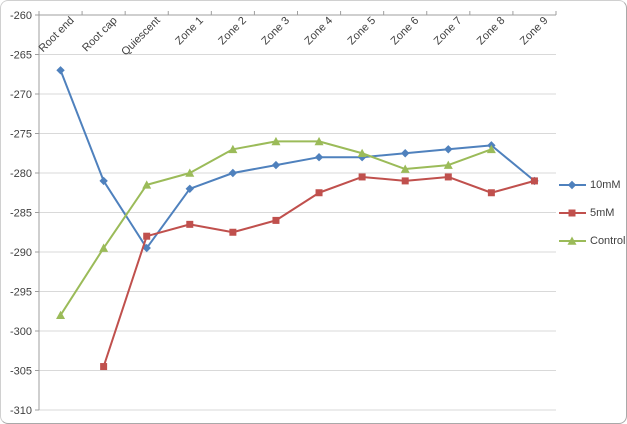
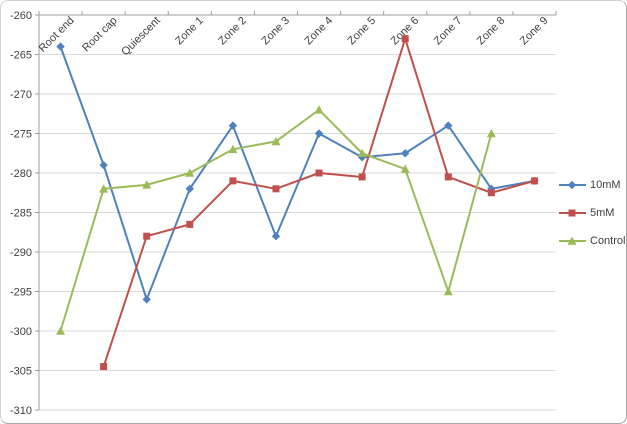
10mM/Root end: -267 -> -264
Control/Root end: -298 -> -300
10mM/Root cap: -281 -> -279
Control/Root cap: -290 -> -282
10mM/Quiescent: -290 -> -296
10mM/Zone 2: -280 -> -274
5mM/Zone 2: -288 -> -281
10mM/Zone 3: -279 -> -288
5mM/Zone 3: -286 -> -282
10mM/Zone 4: -278 -> -275
5mM/Zone 4: -282 -> -280
Control/Zone 4: -276 -> -272
5mM/Zone 6: -281 -> -263
10mM/Zone 7: -277 -> -274
Control/Zone 7: -279 -> -295
10mM/Zone 8: -276 -> -282
Control/Zone 8: -277 -> -275
